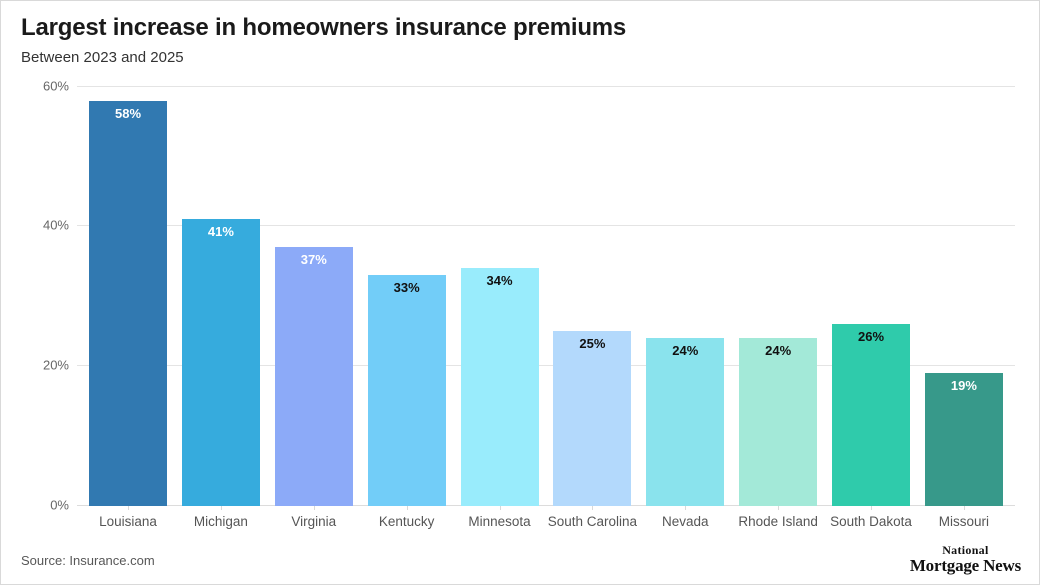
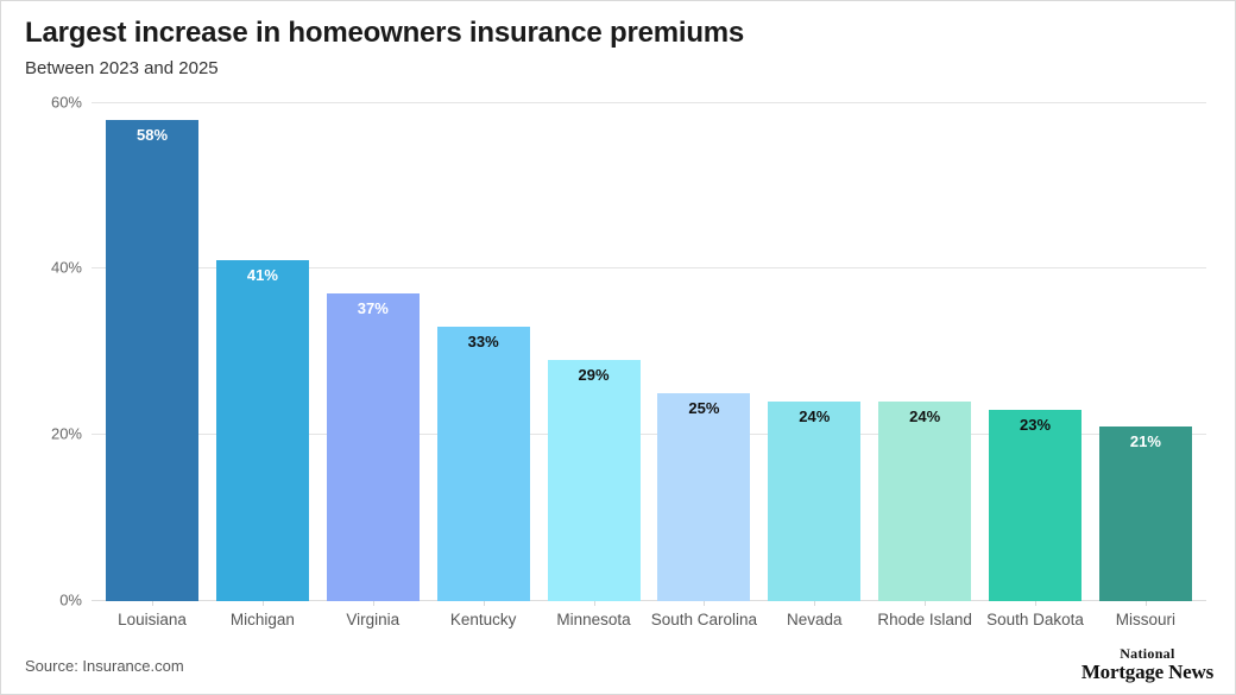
Minnesota: 34% -> 29%
South Dakota: 26% -> 23%
Missouri: 19% -> 21%
